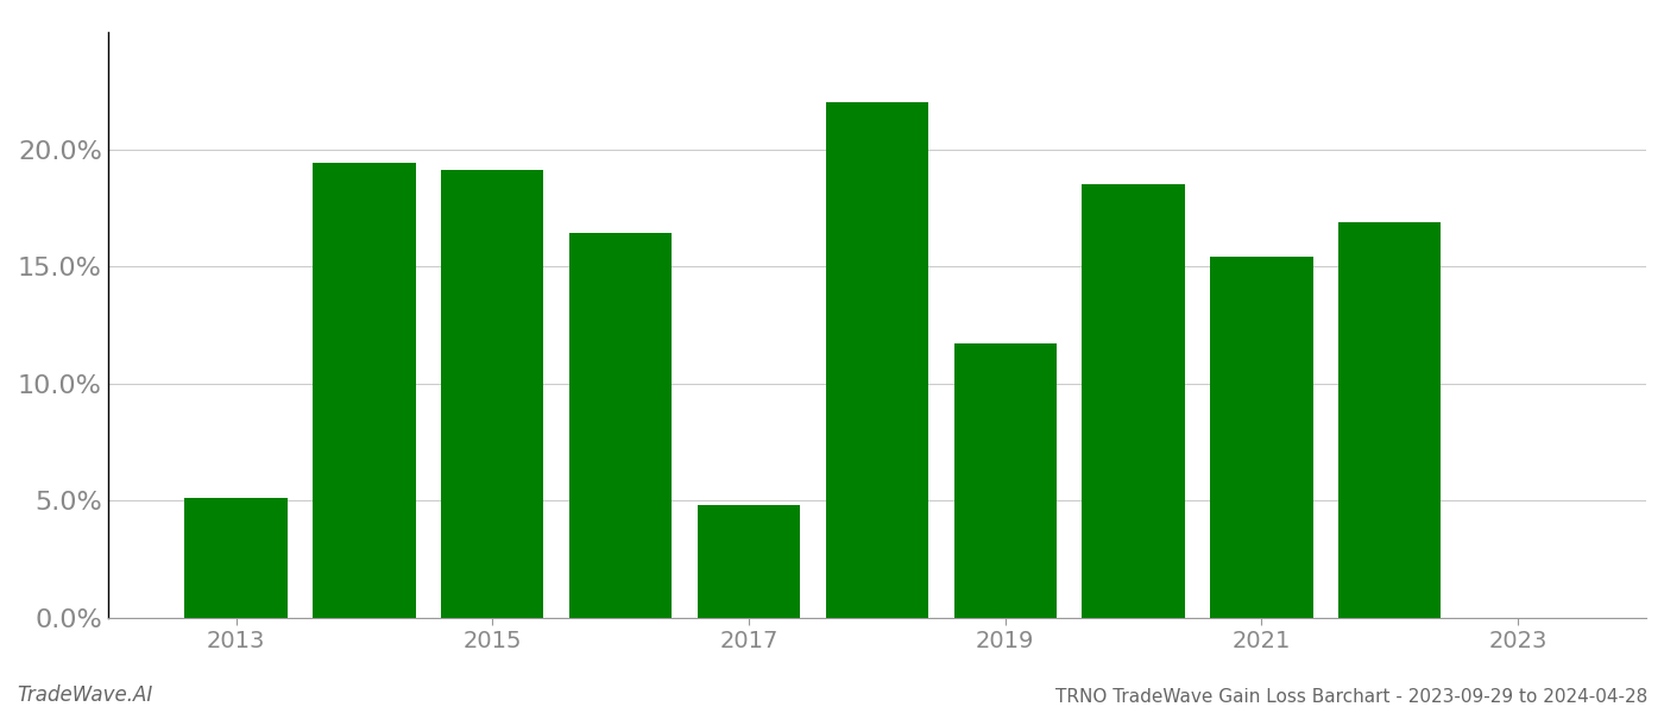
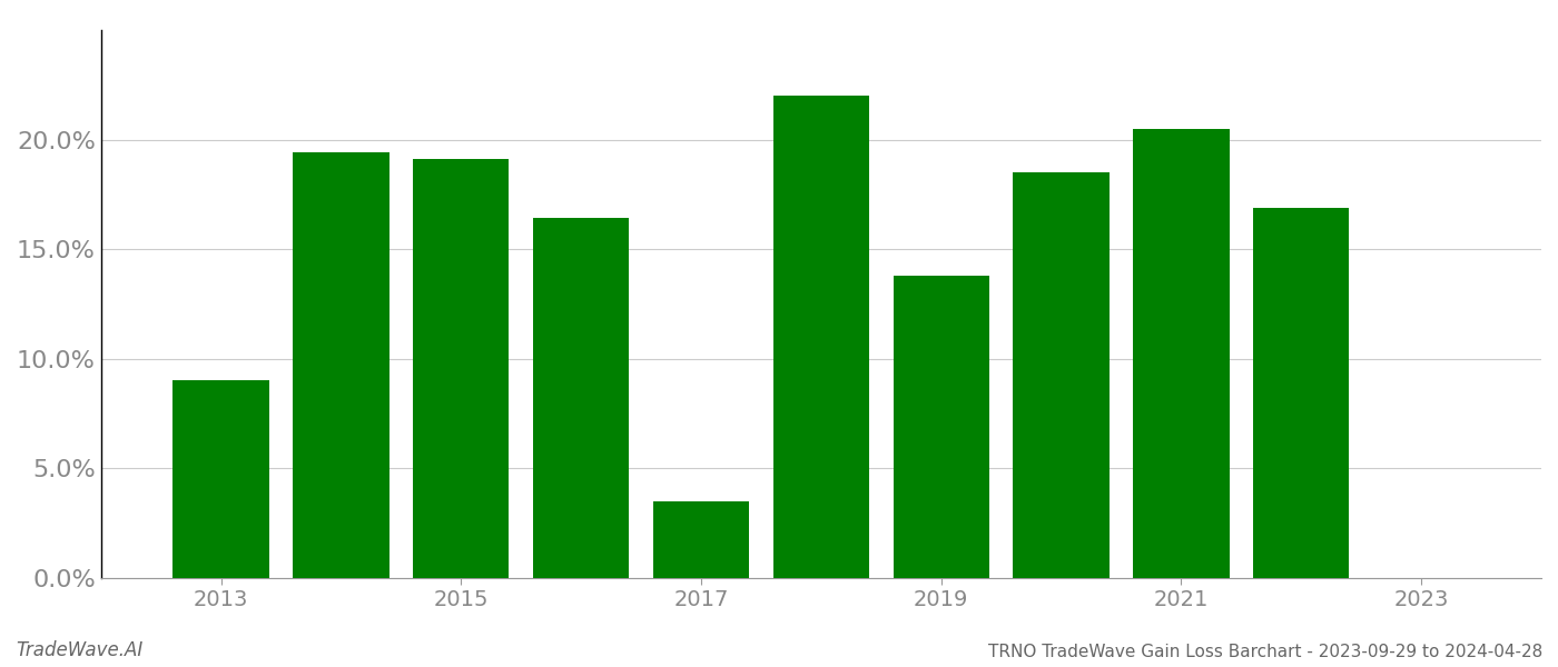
2013: 5.1% -> 9.0%
2017: 4.8% -> 3.5%
2019: 11.7% -> 13.8%
2021: 15.4% -> 20.5%
